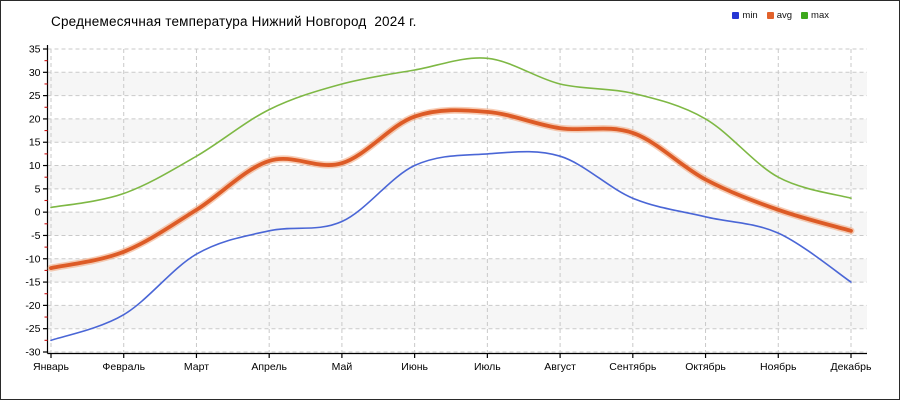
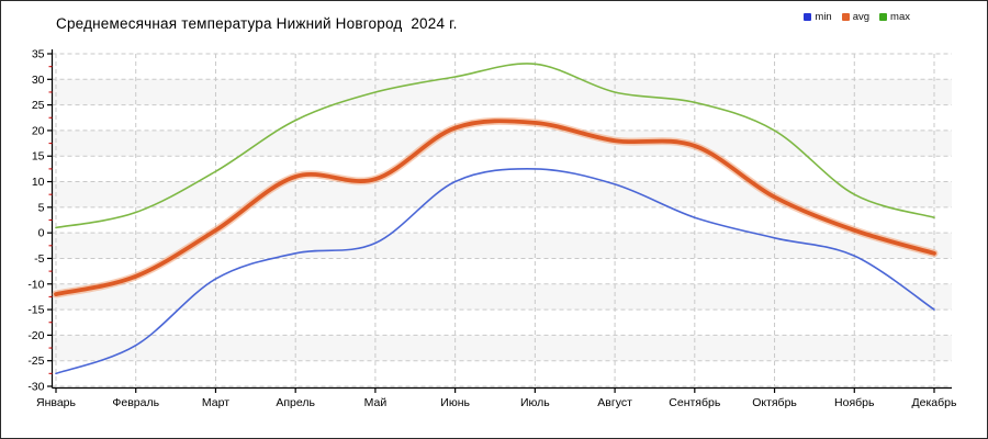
min/Август: 12 -> 10
